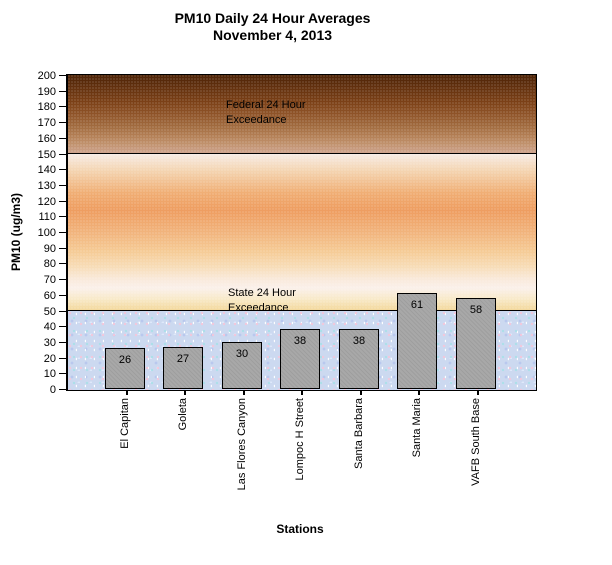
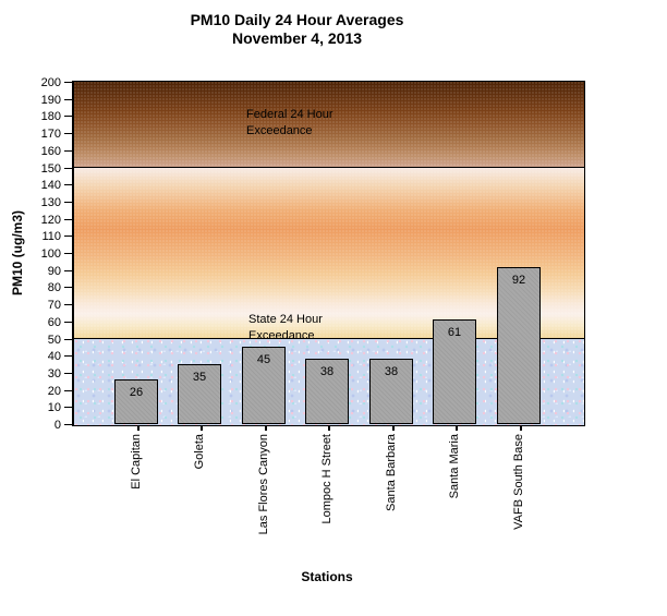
Goleta: 27 -> 35
Las Flores Canyon: 30 -> 45
VAFB South Base: 58 -> 92
